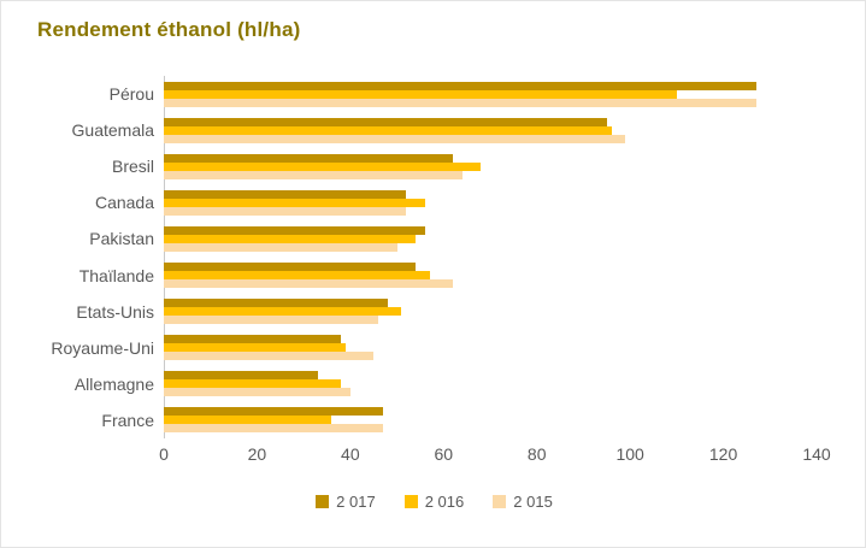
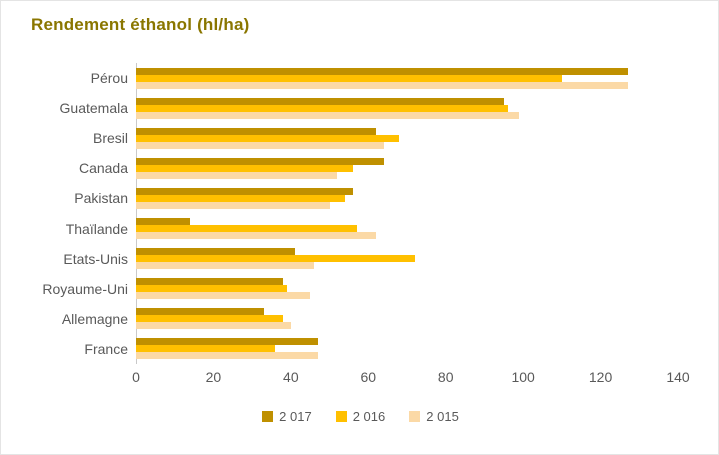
2 017/Canada: 52 -> 64
2 017/Thaïlande: 54 -> 14
2 017/Etats-Unis: 48 -> 41
2 016/Etats-Unis: 51 -> 72
